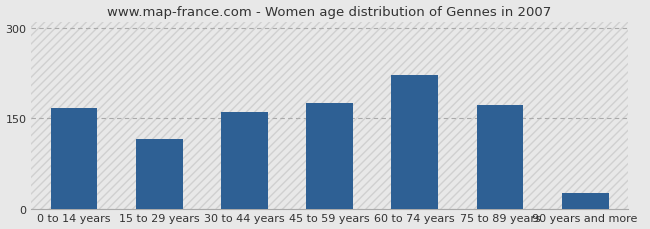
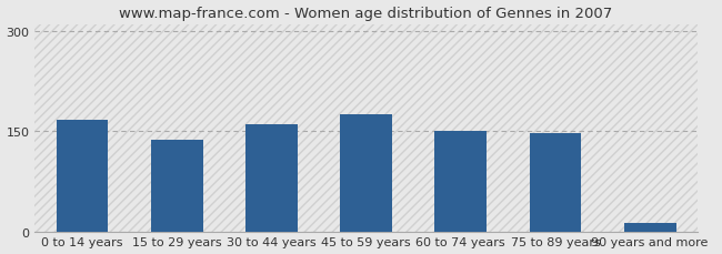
15 to 29 years: 116 -> 137
60 to 74 years: 222 -> 150
75 to 89 years: 172 -> 147
90 years and more: 26 -> 13
